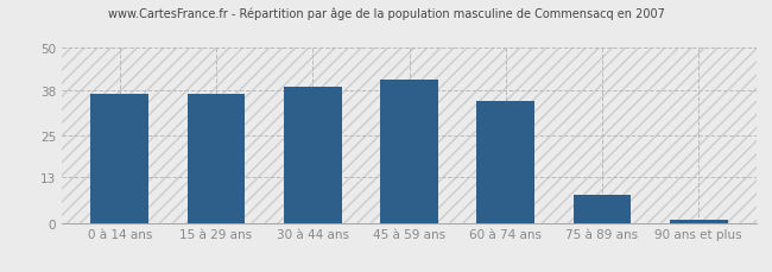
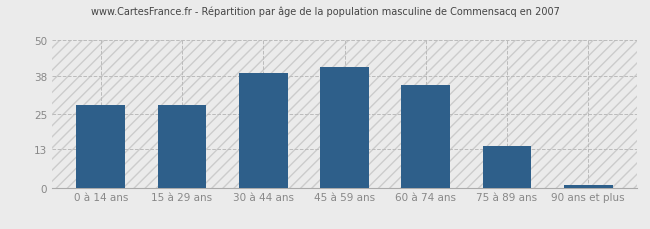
0 à 14 ans: 37 -> 28
15 à 29 ans: 37 -> 28
75 à 89 ans: 8 -> 14
